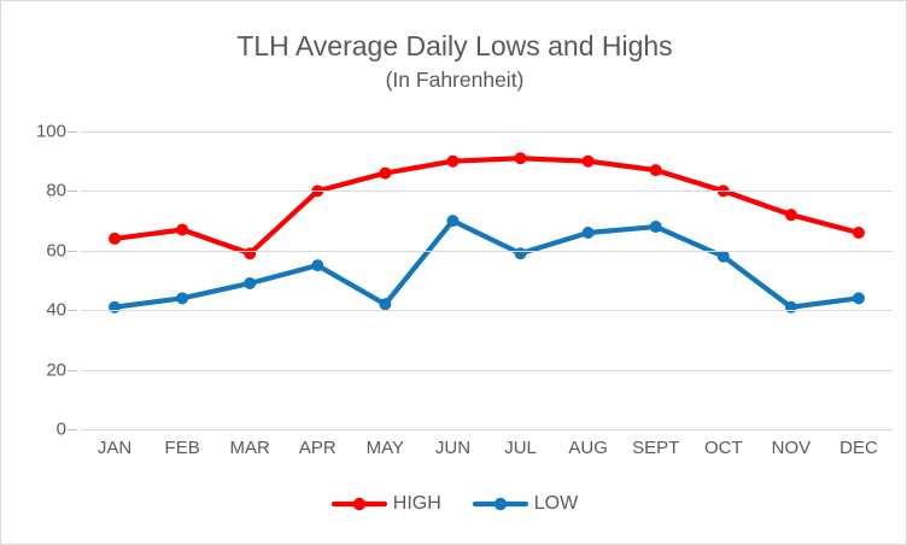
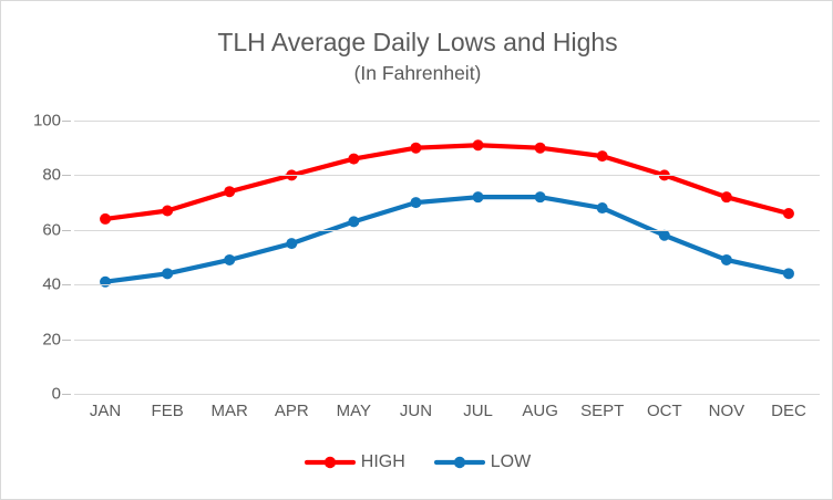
HIGH/MAR: 59 -> 74
LOW/MAY: 42 -> 63
LOW/JUL: 59 -> 72
LOW/AUG: 66 -> 72
LOW/NOV: 41 -> 49
